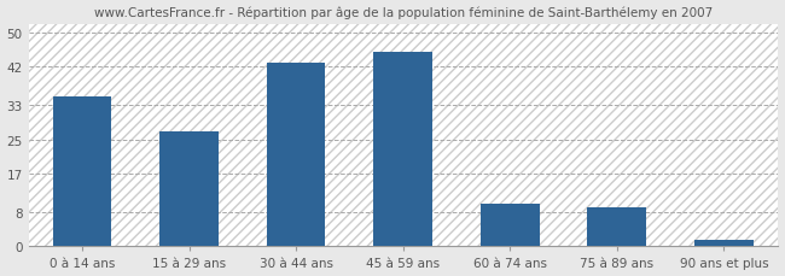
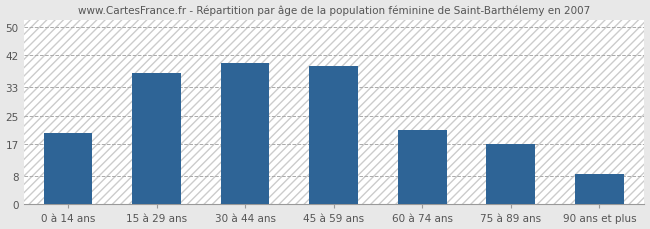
0 à 14 ans: 35.0 -> 20.0
15 à 29 ans: 27.0 -> 37.0
30 à 44 ans: 43.0 -> 40.0
45 à 59 ans: 45.5 -> 39.0
60 à 74 ans: 10.0 -> 21.0
75 à 89 ans: 9.0 -> 17.0
90 ans et plus: 1.5 -> 8.5
